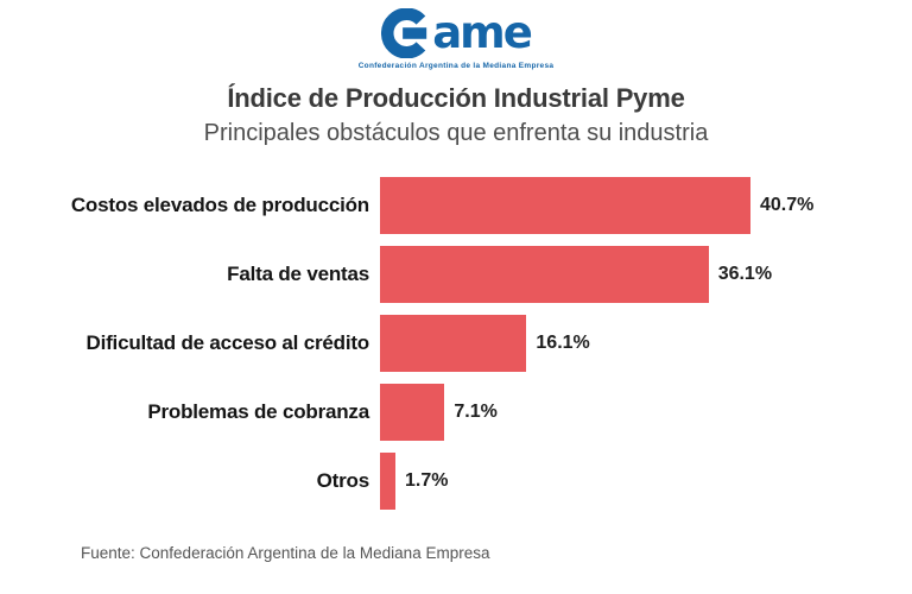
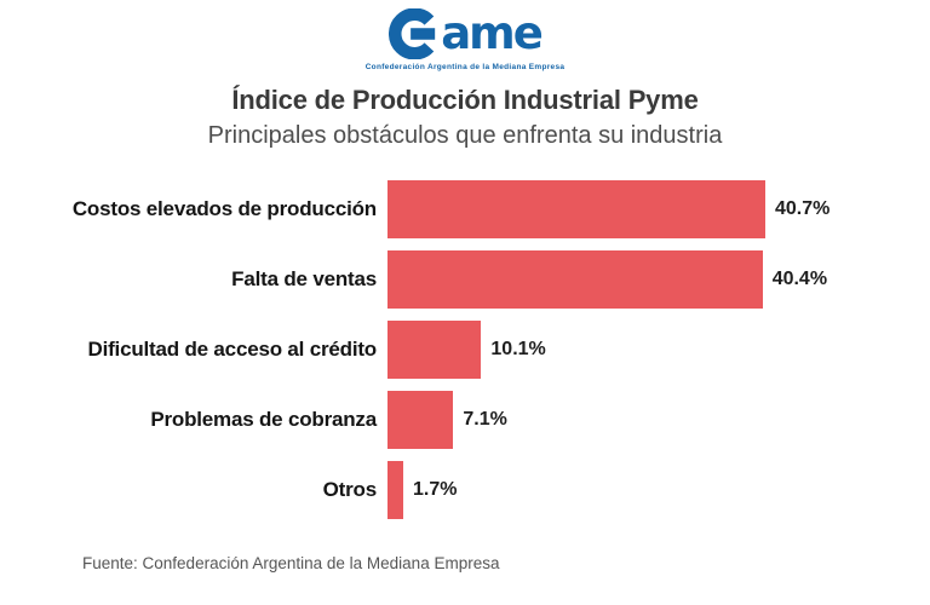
Falta de ventas: 36.1% -> 40.4%
Dificultad de acceso al crédito: 16.1% -> 10.1%
